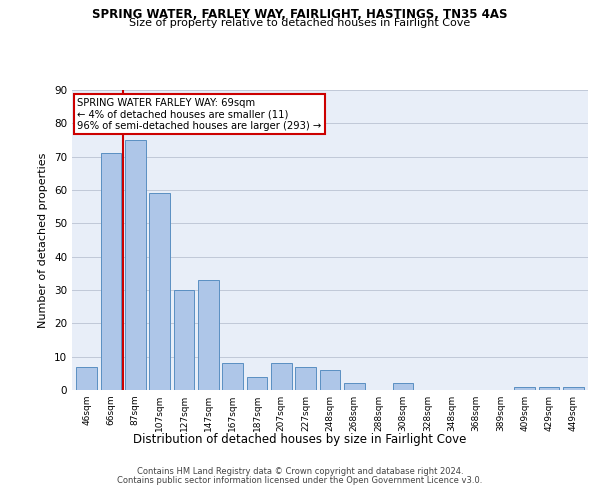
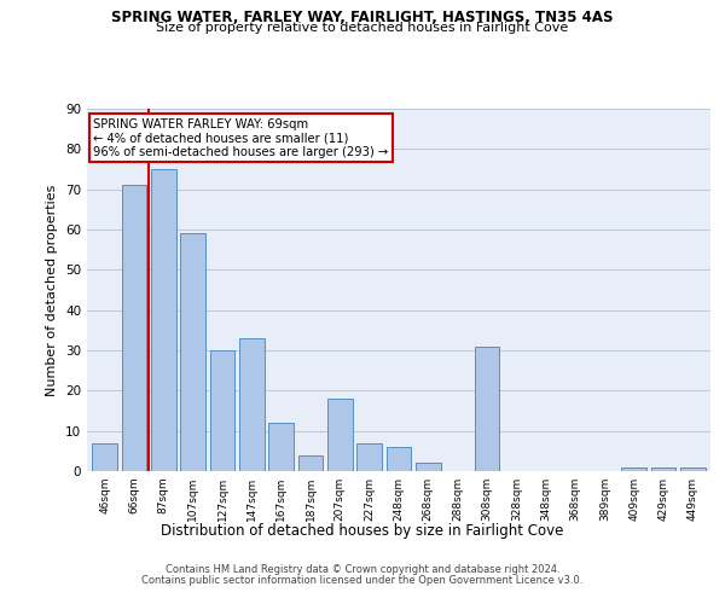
167sqm: 8 -> 12
207sqm: 8 -> 18
308sqm: 2 -> 31
